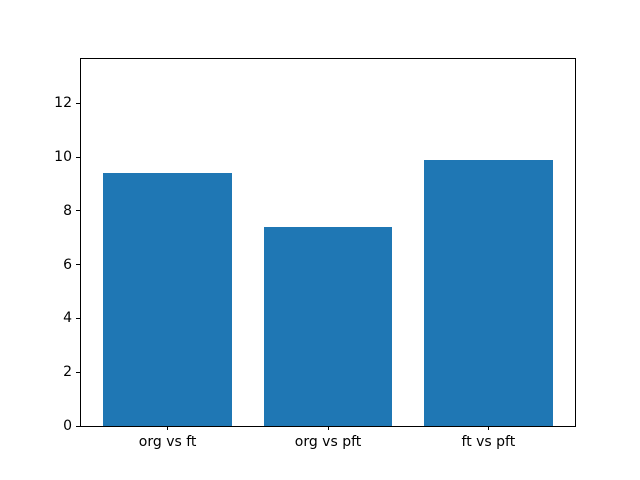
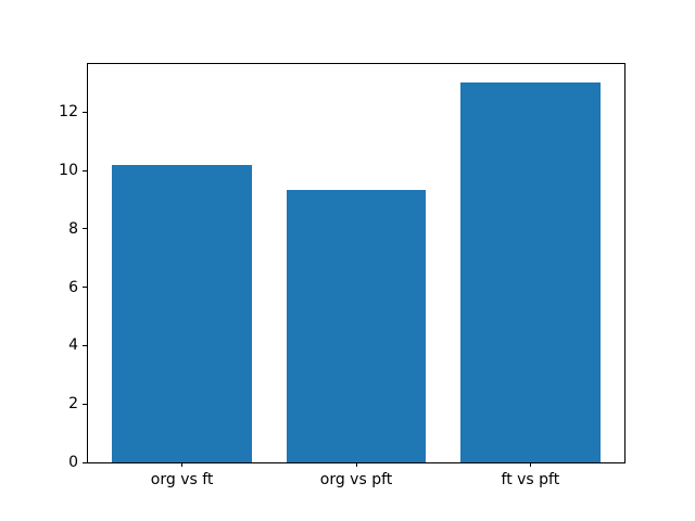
org vs ft: 9.4 -> 10.2
org vs pft: 7.4 -> 9.3
ft vs pft: 9.9 -> 13.0
